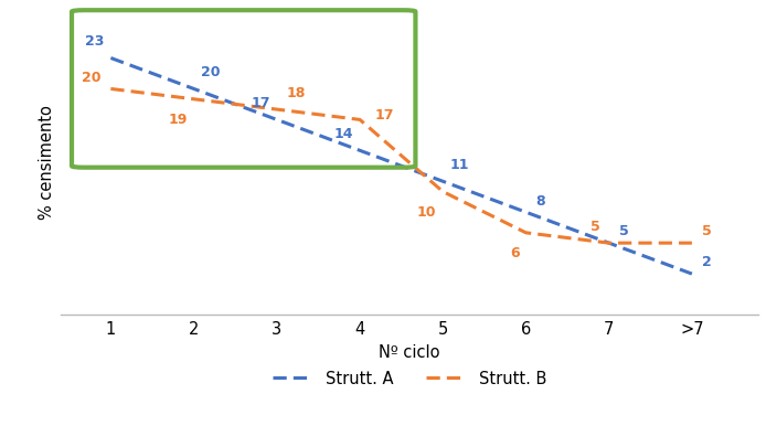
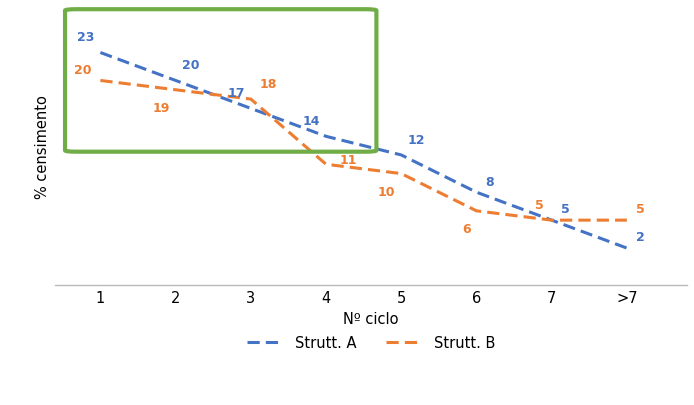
Strutt. B/4: 17 -> 11
Strutt. A/5: 11 -> 12
